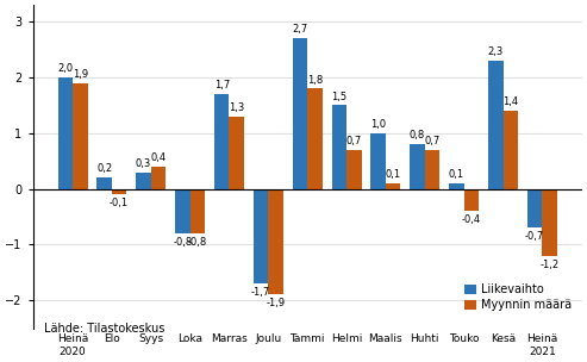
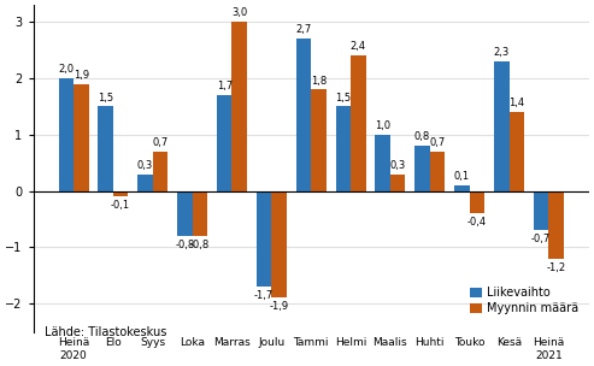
Liikevaihto/Elo: 0,2 -> 1,5
Myynnin määrä/Syys: 0,4 -> 0,7
Myynnin määrä/Marras: 1,3 -> 3,0
Myynnin määrä/Helmi: 0,7 -> 2,4
Myynnin määrä/Maalis: 0,1 -> 0,3
